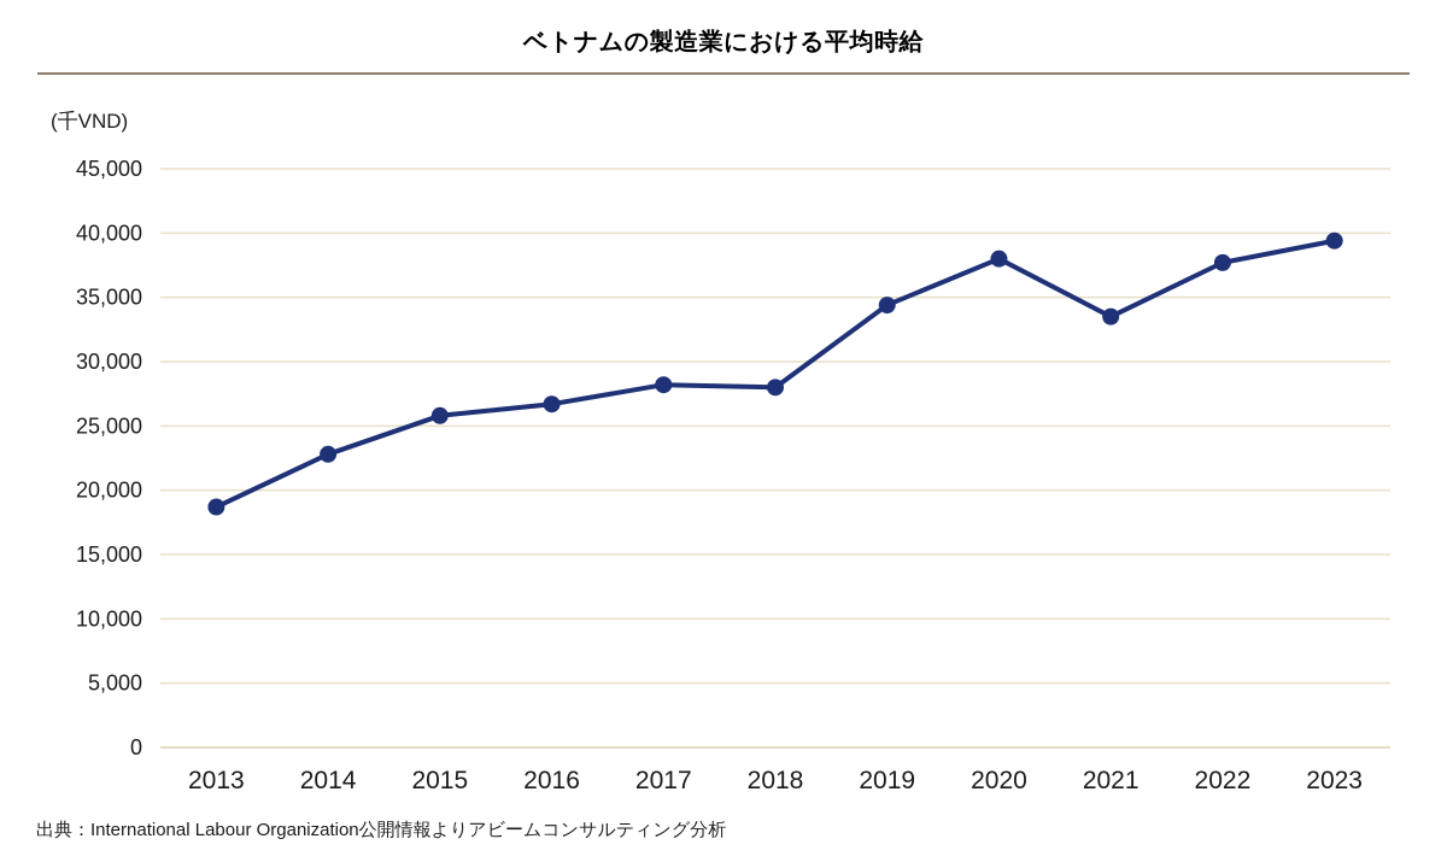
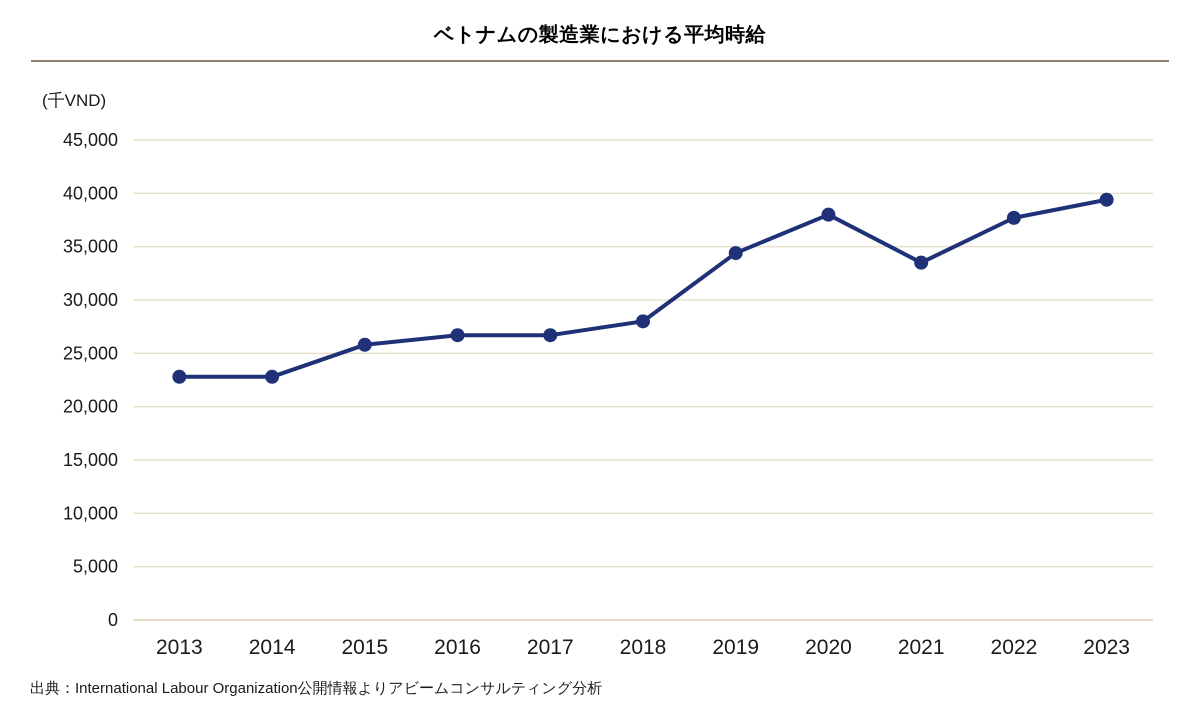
2013: 18700 -> 22800
2017: 28200 -> 26700
